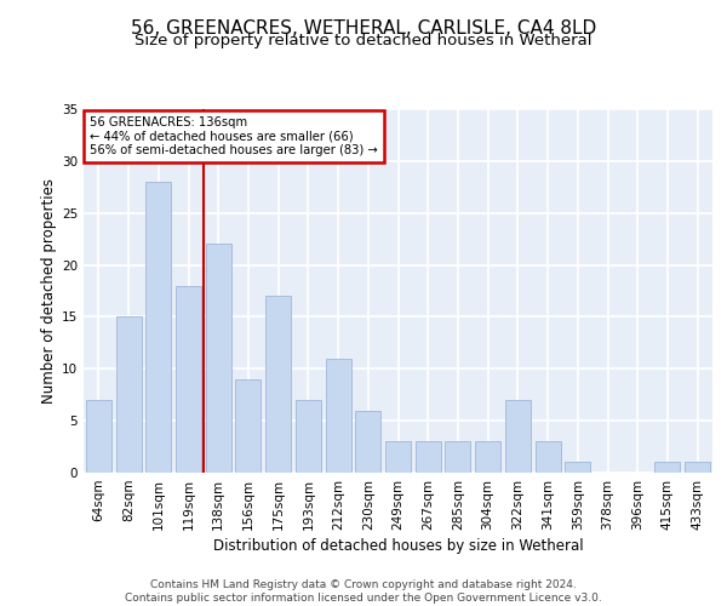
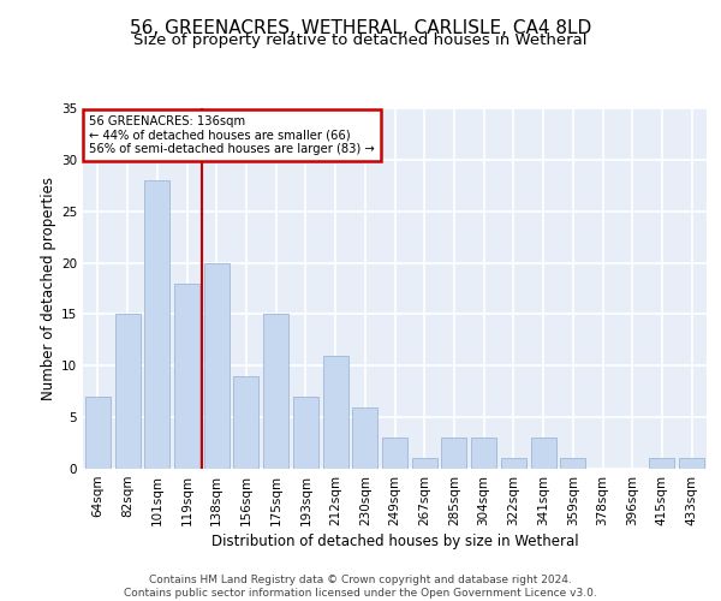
138sqm: 22 -> 20
175sqm: 17 -> 15
267sqm: 3 -> 1
322sqm: 7 -> 1
